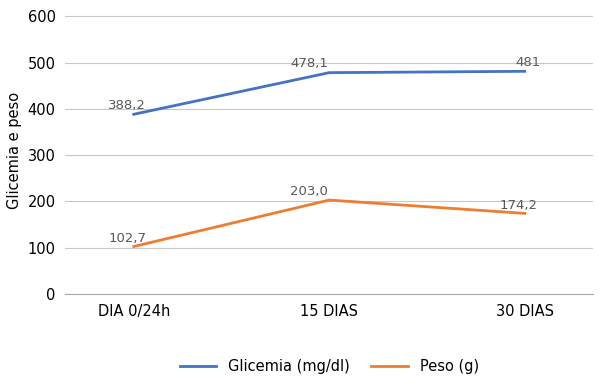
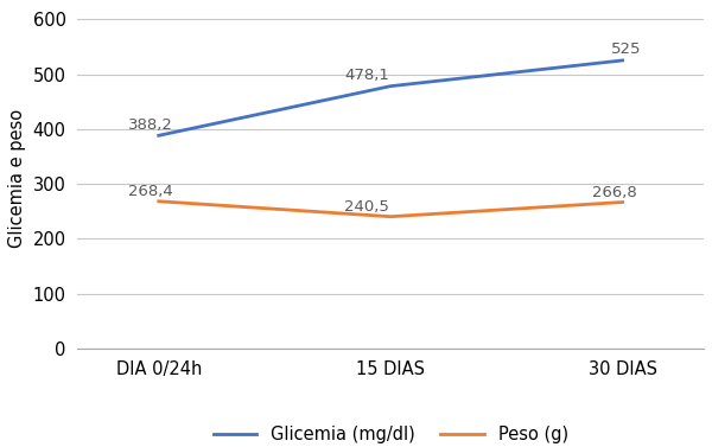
Peso (g)/DIA 0/24h: 102,7 -> 268,4
Peso (g)/15 DIAS: 203,0 -> 240,5
Glicemia (mg/dl)/30 DIAS: 481 -> 525
Peso (g)/30 DIAS: 174,2 -> 266,8
